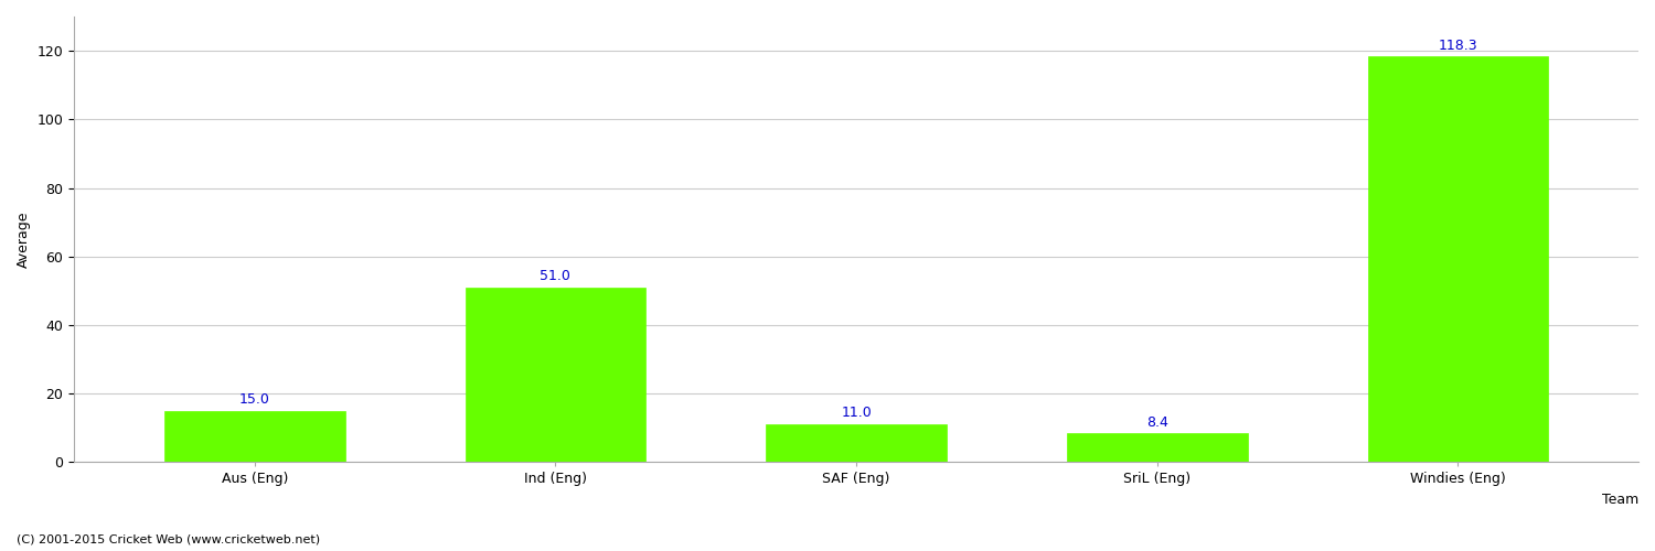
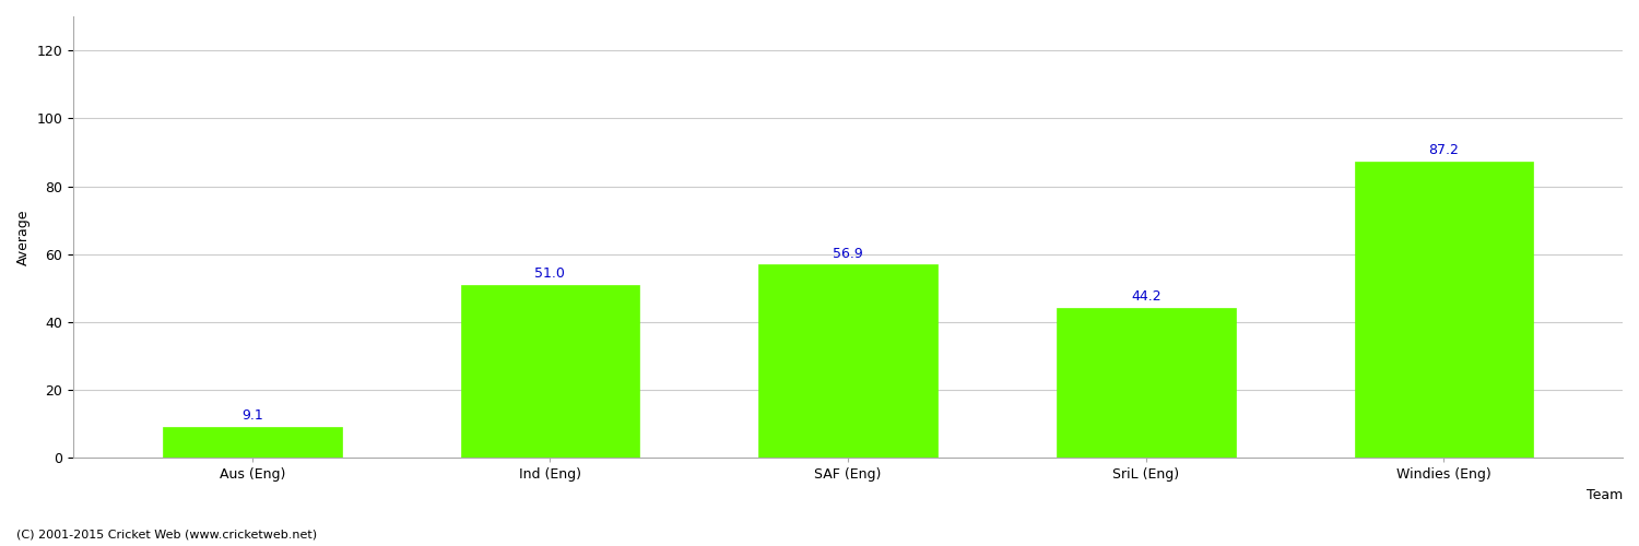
Aus (Eng): 15.0 -> 9.1
SAF (Eng): 11.0 -> 56.9
SriL (Eng): 8.4 -> 44.2
Windies (Eng): 118.3 -> 87.2
